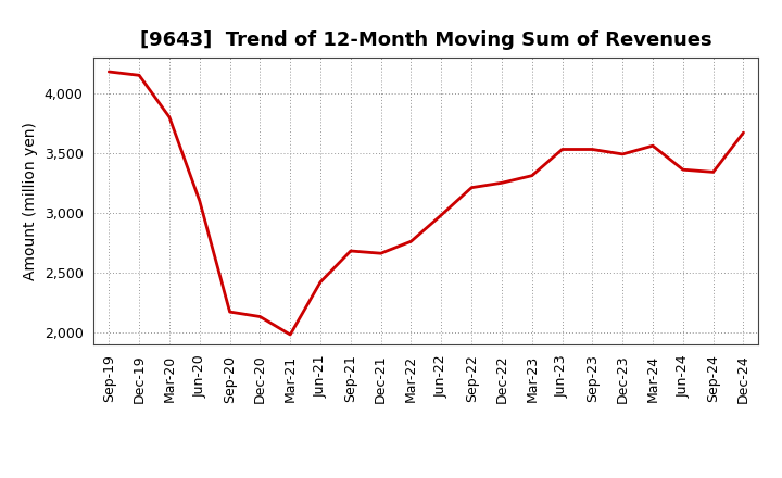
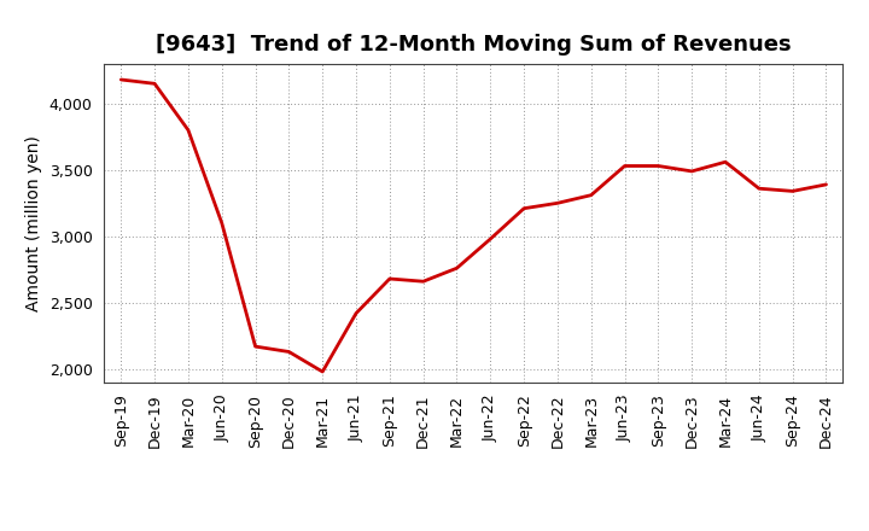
Dec-24: 3,670 -> 3,390
